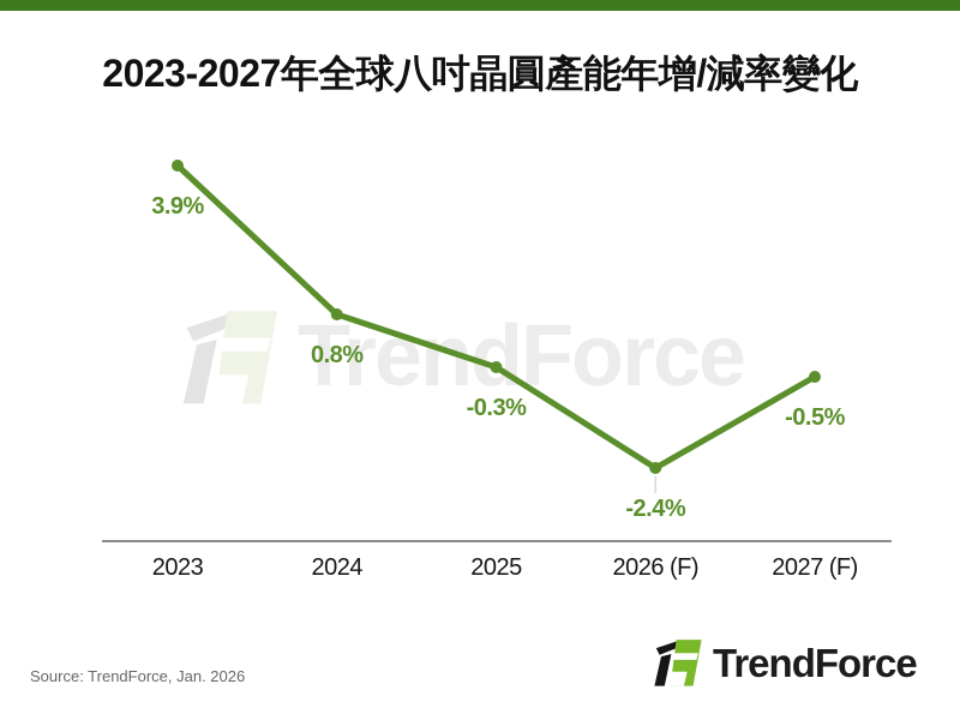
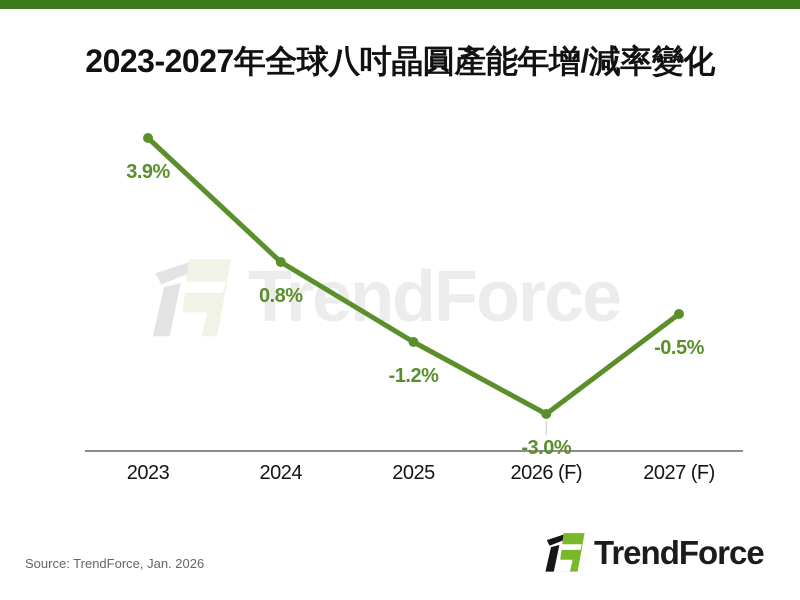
2025: -0.3% -> -1.2%
2026 (F): -2.4% -> -3.0%
